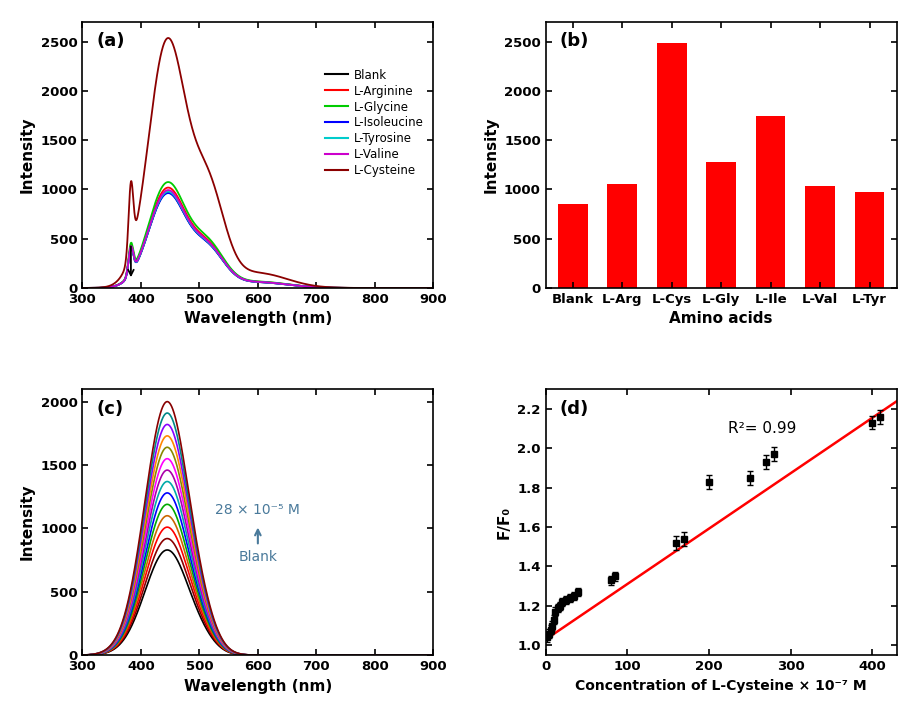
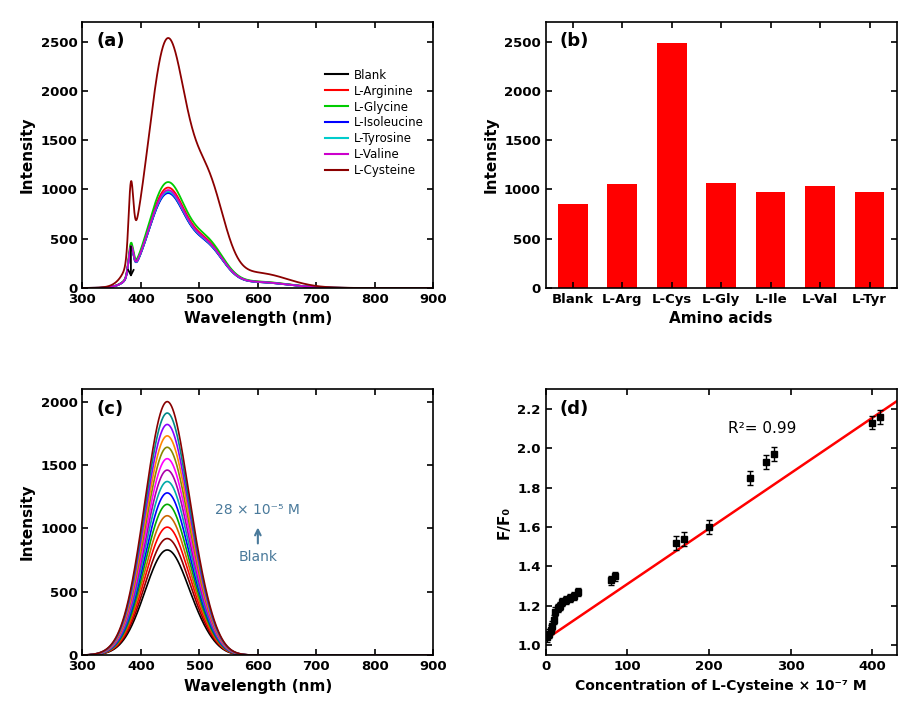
L-Gly: 1280 -> 1060
L-Ile: 1740 -> 970
200: 1.83 -> 1.60
